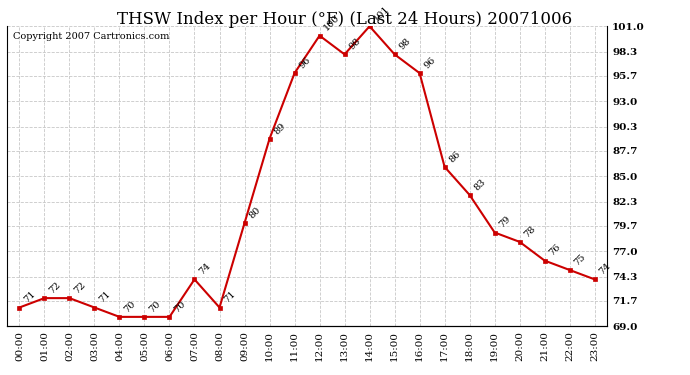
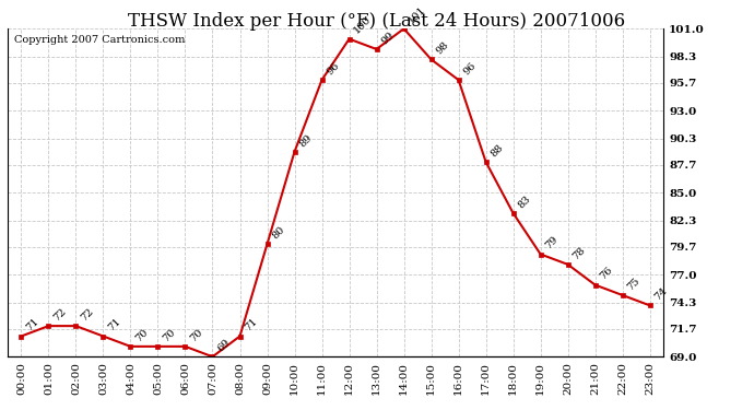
07:00: 74 -> 69
13:00: 98 -> 99
17:00: 86 -> 88
